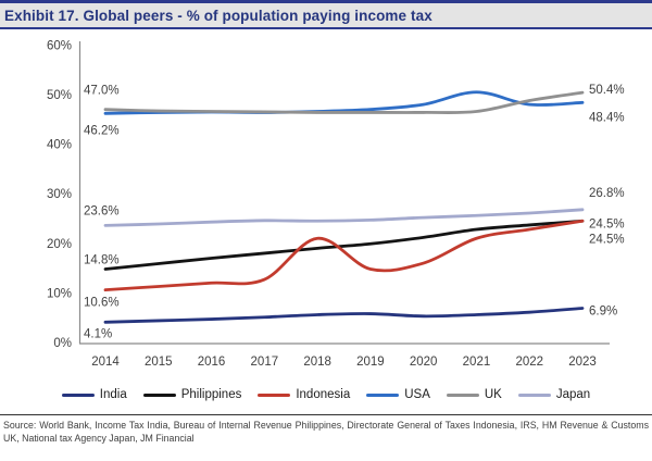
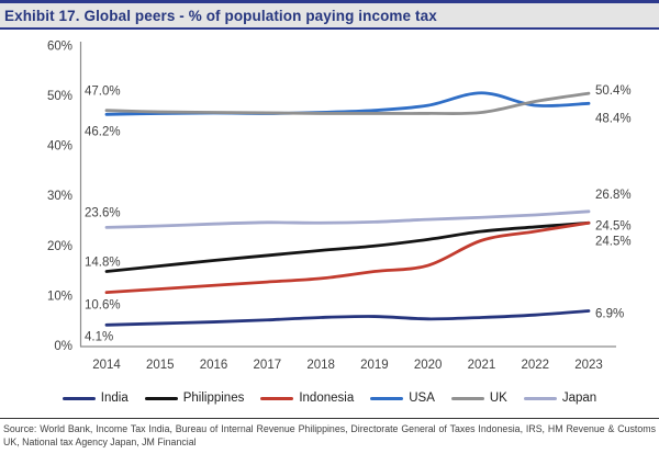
Indonesia/2018: 21% -> 13%
